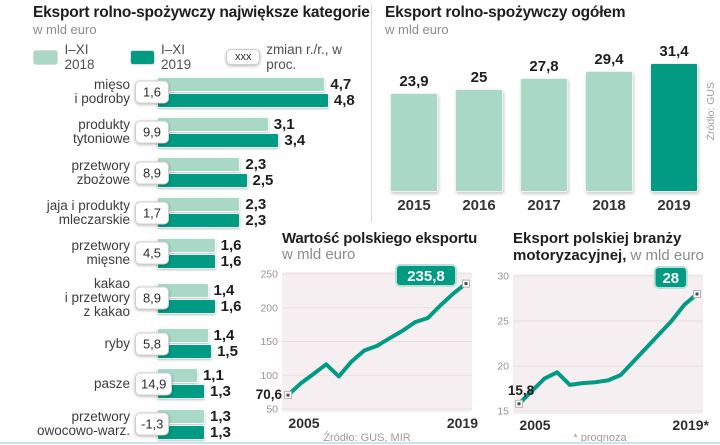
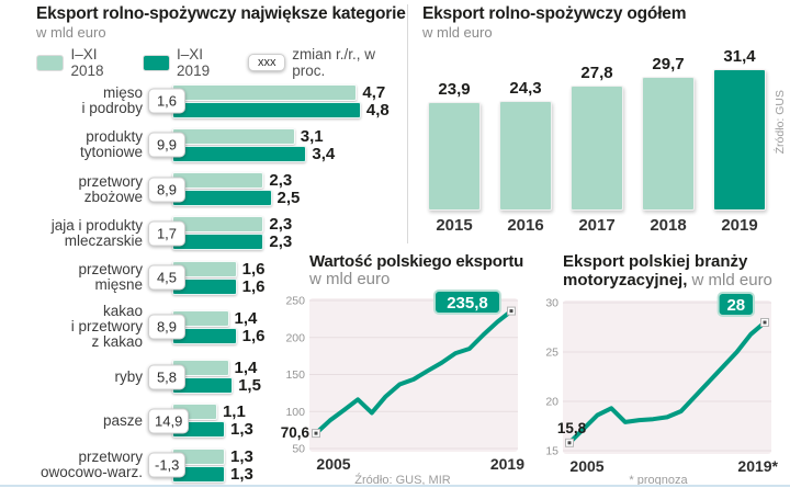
Eksport rolno-spożywczy ogółem/2016: 25 -> 24,3
Eksport rolno-spożywczy ogółem/2018: 29,4 -> 29,7
